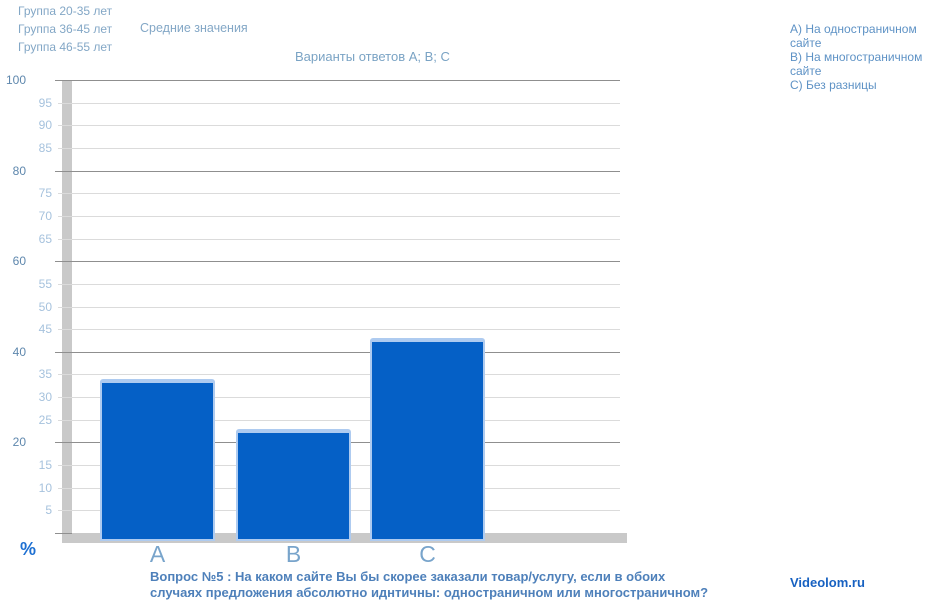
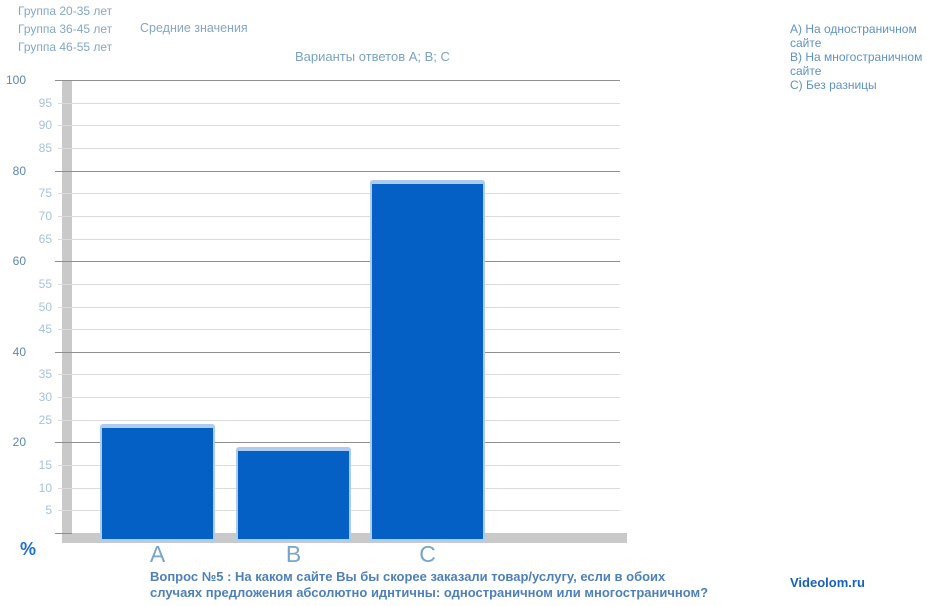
A: 34 -> 24
B: 23 -> 19
C: 43 -> 78
